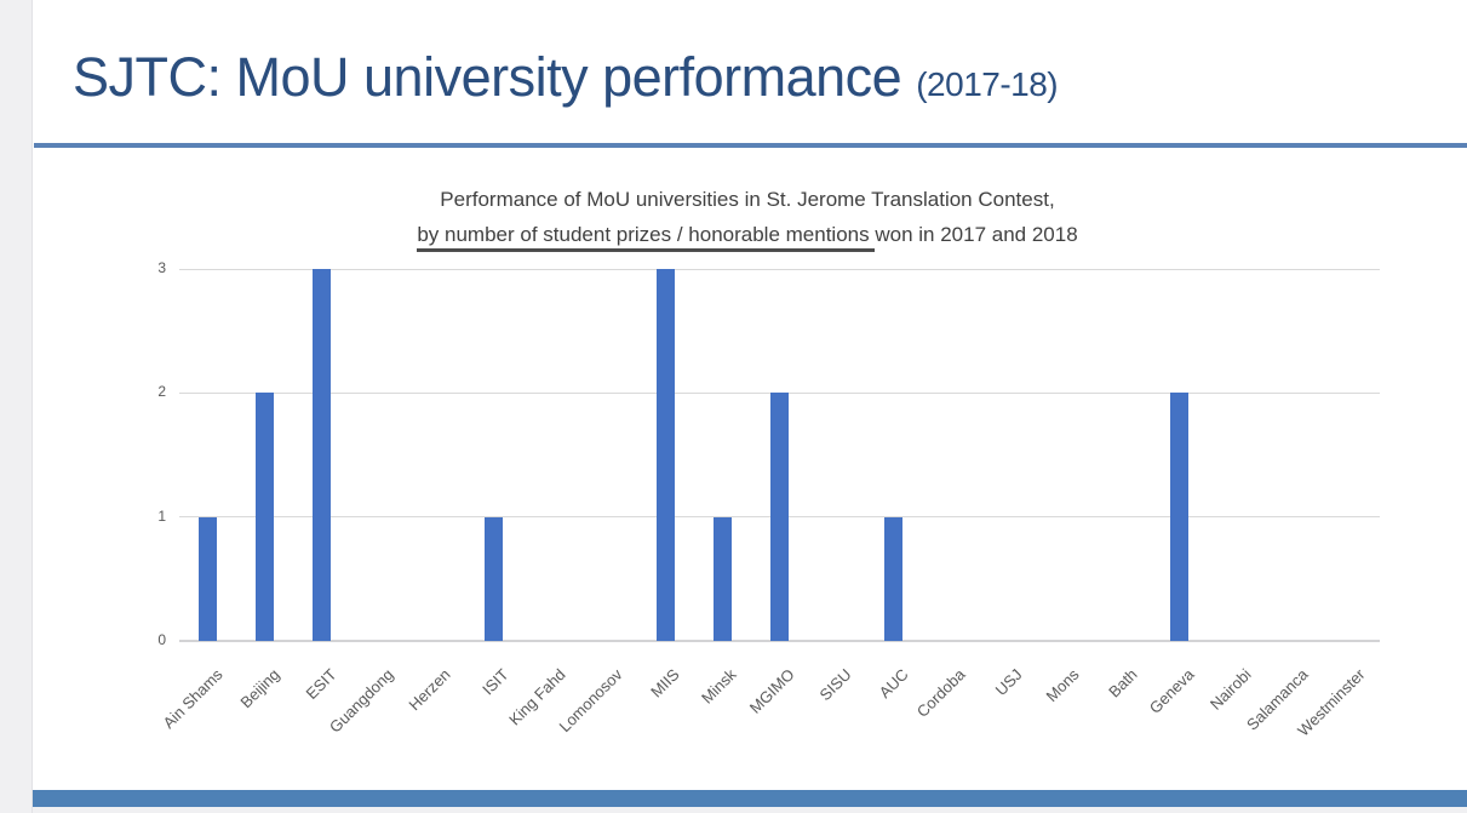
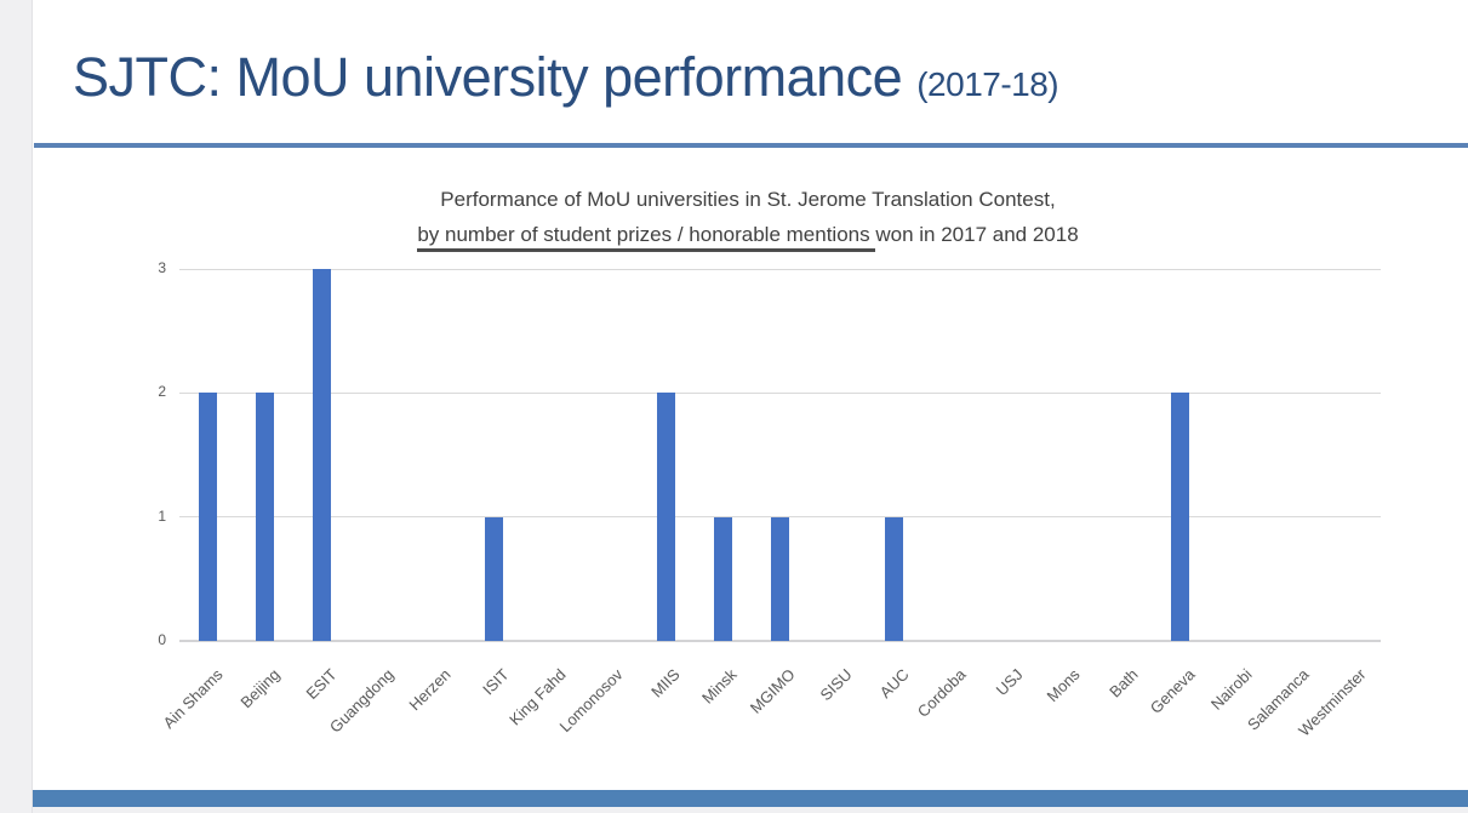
Ain Shams: 1 -> 2
MIIS: 3 -> 2
MGIMO: 2 -> 1
